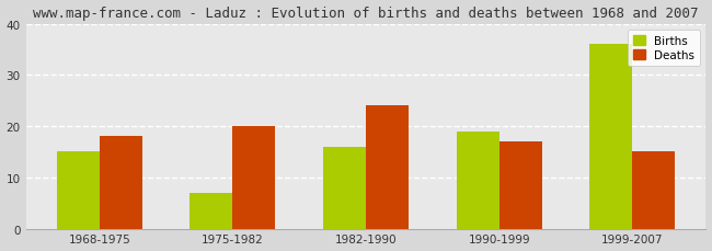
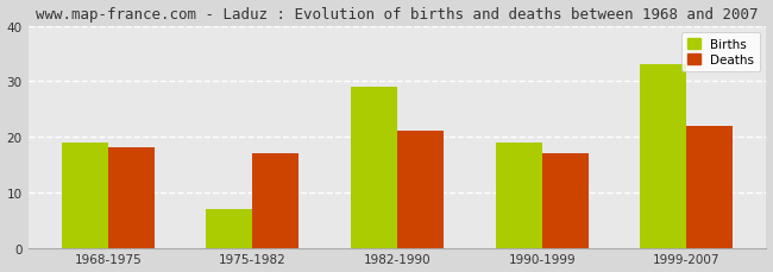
Births/1968-1975: 15 -> 19
Deaths/1975-1982: 20 -> 17
Births/1982-1990: 16 -> 29
Deaths/1982-1990: 24 -> 21
Births/1999-2007: 36 -> 33
Deaths/1999-2007: 15 -> 22
